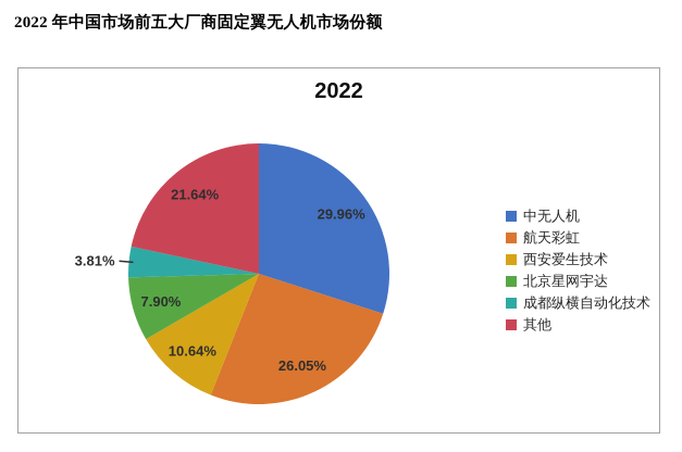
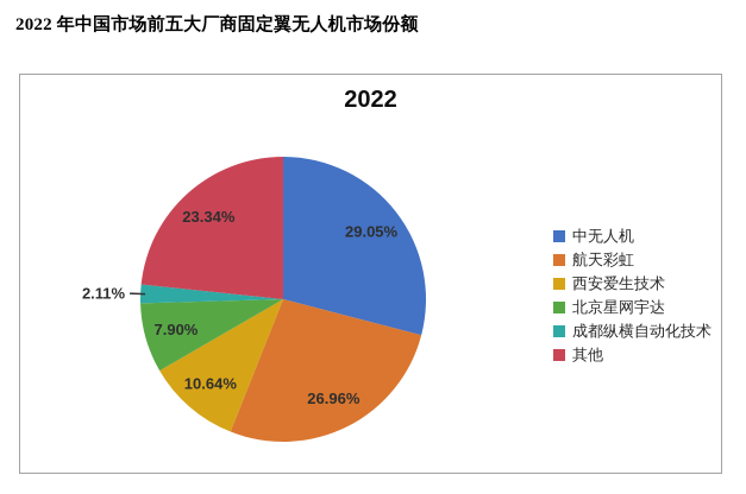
中无人机: 29.96% -> 29.05%
航天彩虹: 26.05% -> 26.96%
成都纵横自动化技术: 3.81% -> 2.11%
其他: 21.64% -> 23.34%
